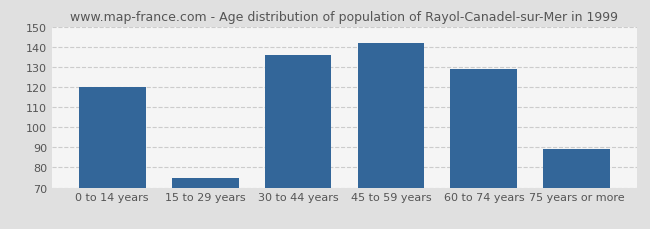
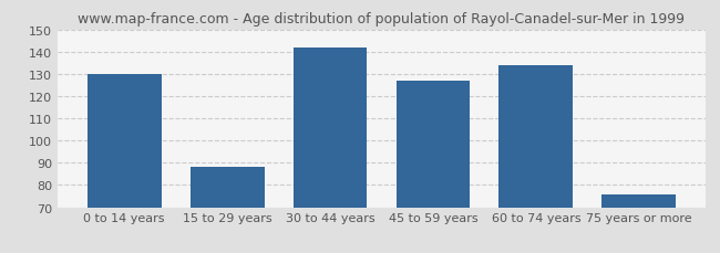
0 to 14 years: 120 -> 130
15 to 29 years: 75 -> 88
30 to 44 years: 136 -> 142
45 to 59 years: 142 -> 127
60 to 74 years: 129 -> 134
75 years or more: 89 -> 76
